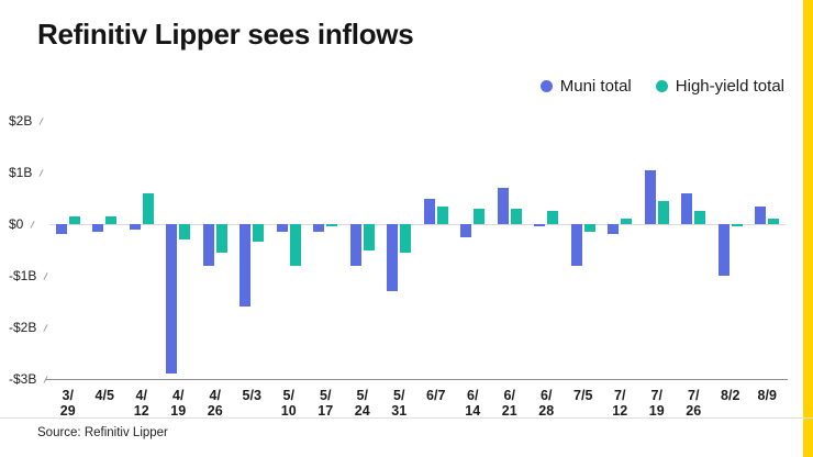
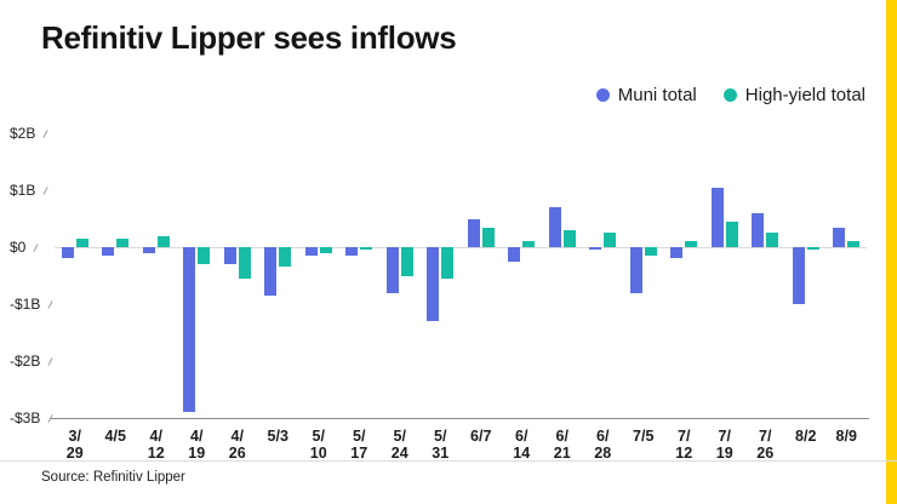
High-yield total/4/12: $0.6B -> $0.2B
Muni total/4/26: -$0.8B -> -$0.3B
Muni total/5/3: -$1.6B -> -$0.8B
High-yield total/5/10: -$0.8B -> -$0.1B
High-yield total/6/14: $0.3B -> $0.1B
